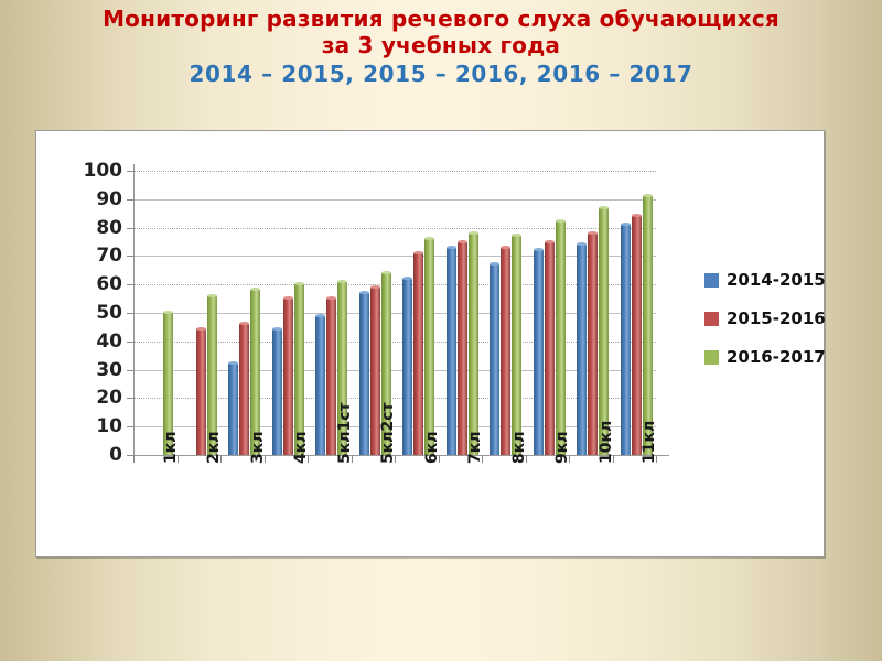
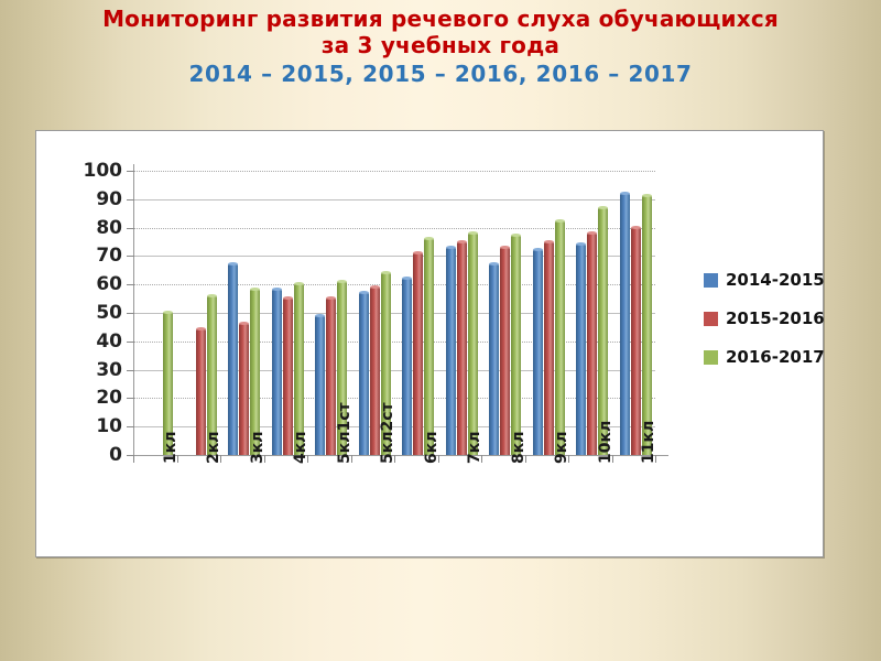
2014-2015/3кл: 32 -> 67
2014-2015/4кл: 44 -> 58
2014-2015/11кл: 81 -> 92
2015-2016/11кл: 84 -> 80
